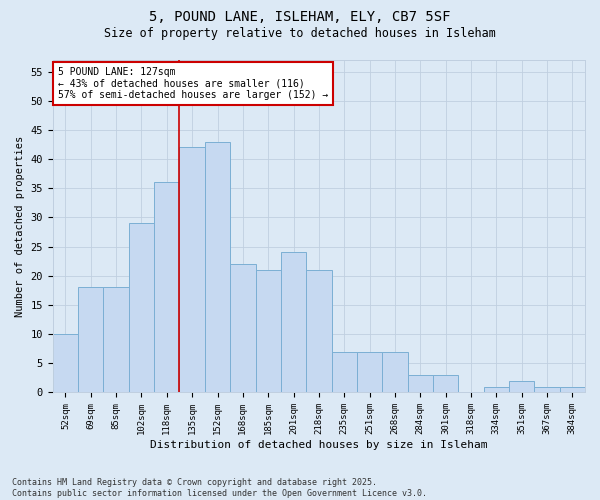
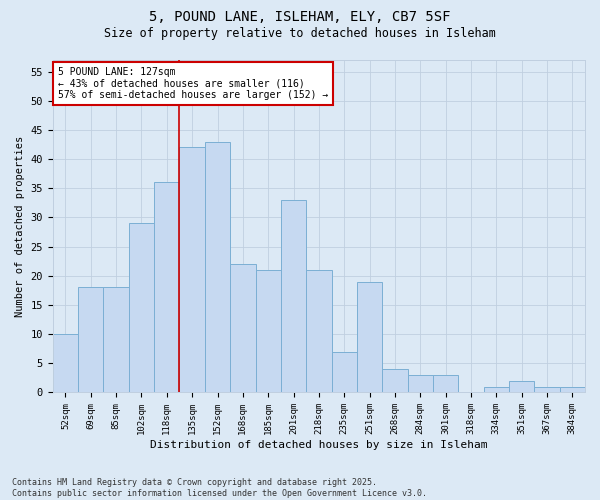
201sqm: 24 -> 33
251sqm: 7 -> 19
268sqm: 7 -> 4
